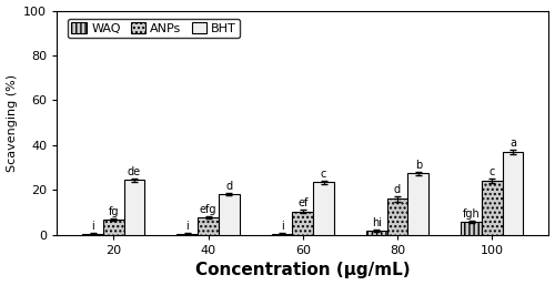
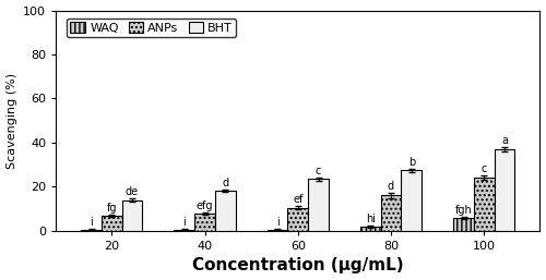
BHT/20: 24.5 -> 14.0
